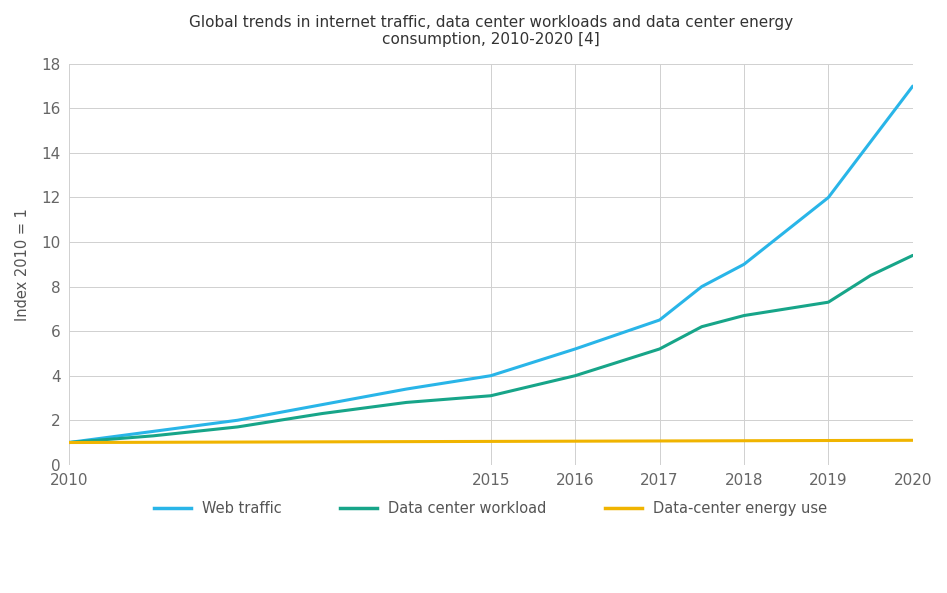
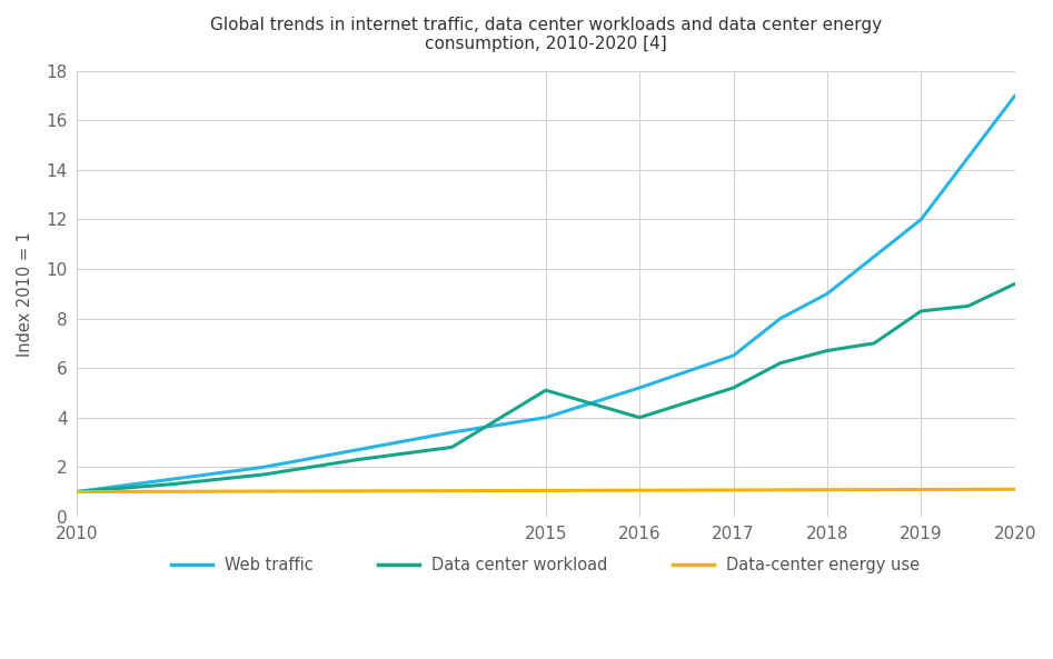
Data center workload/2015: 3.1 -> 5.1
Data center workload/2019: 7.3 -> 8.3
